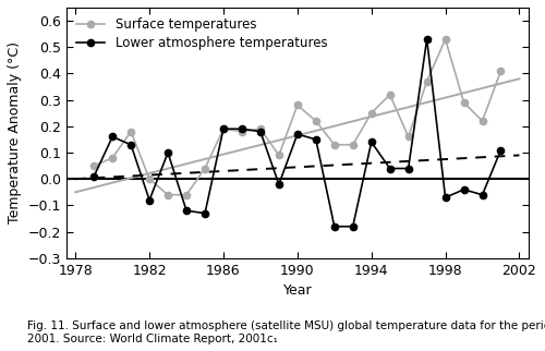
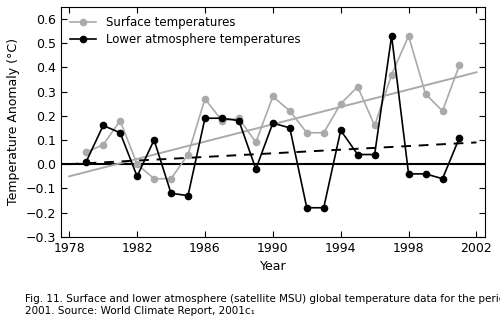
Lower atmosphere temperatures/1982: -0.08 -> -0.05
Surface temperatures/1986: 0.19 -> 0.27
Lower atmosphere temperatures/1998: -0.07 -> -0.04
